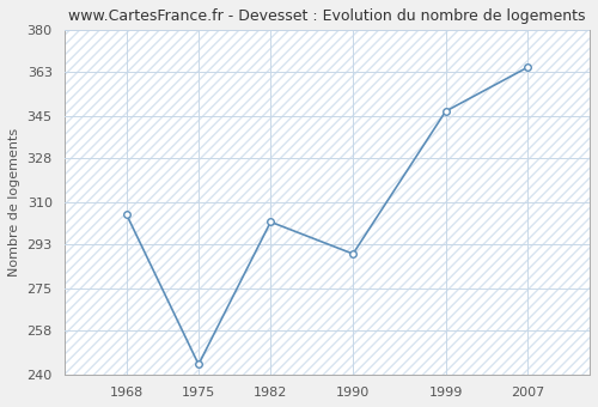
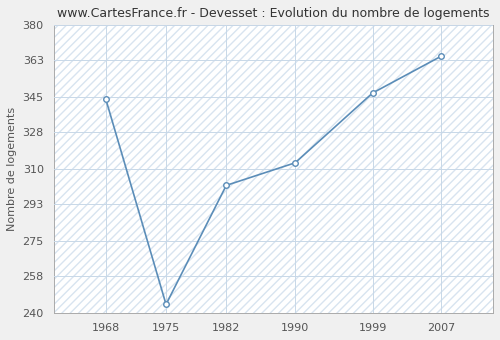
1968: 305 -> 344
1990: 289 -> 313
